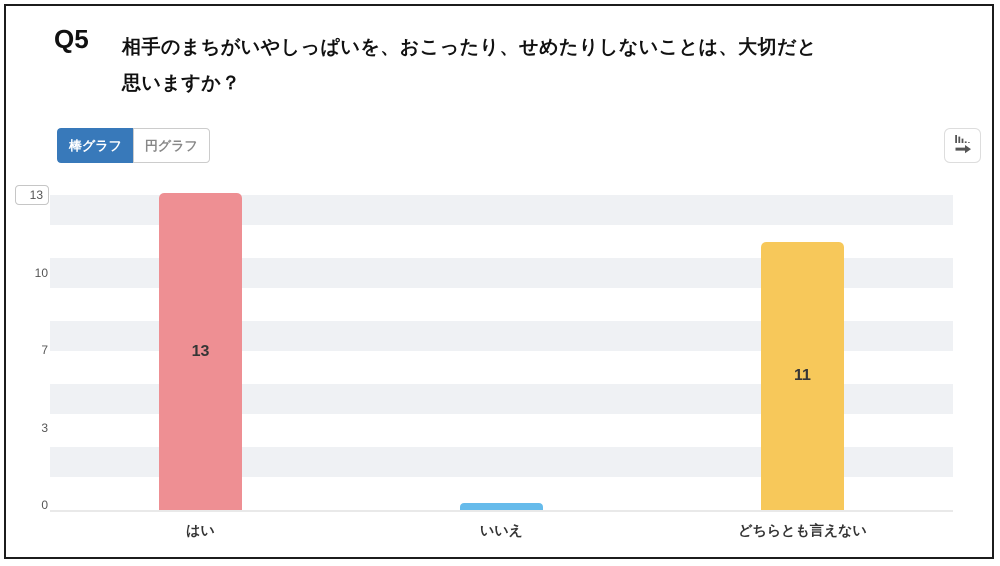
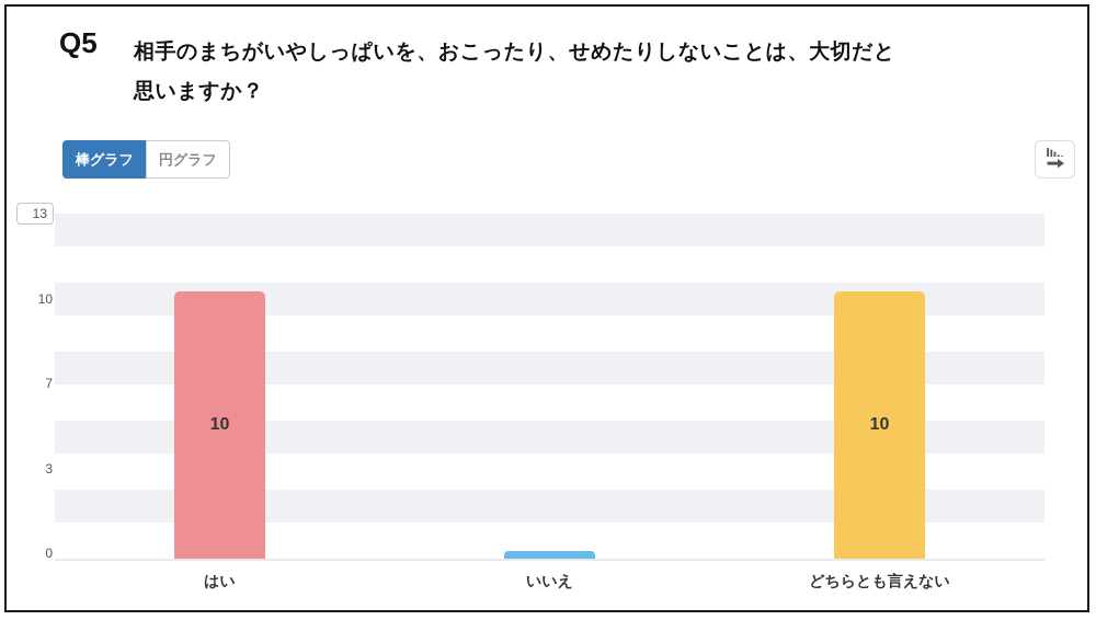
はい: 13 -> 10
どちらとも言えない: 11 -> 10
